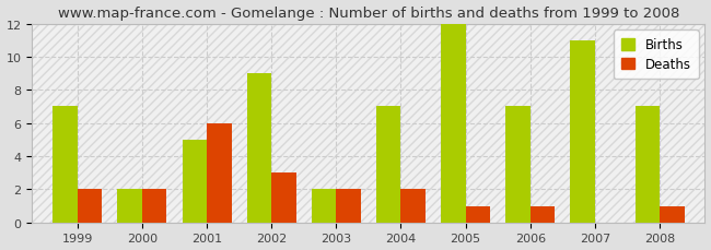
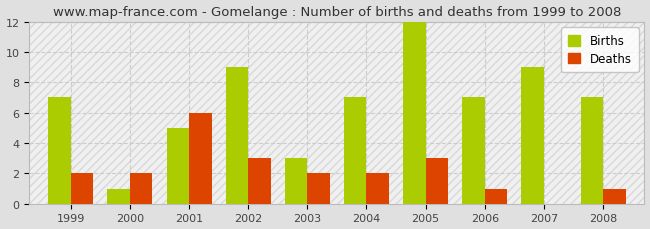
Births/2000: 2 -> 1
Births/2003: 2 -> 3
Deaths/2005: 1 -> 3
Births/2007: 11 -> 9
